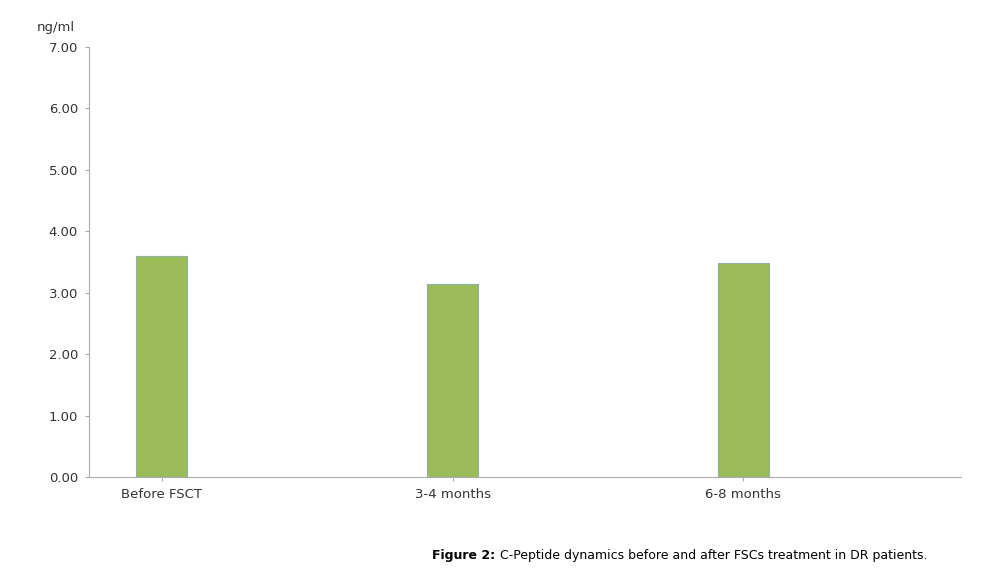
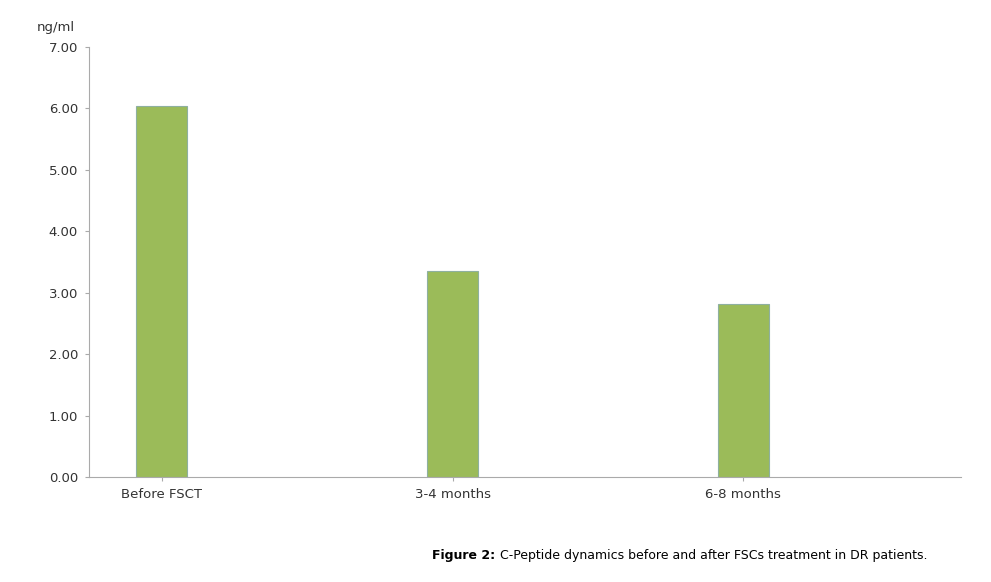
Before FSCT: 3.60 -> 6.04
3-4 months: 3.14 -> 3.35
6-8 months: 3.48 -> 2.82
